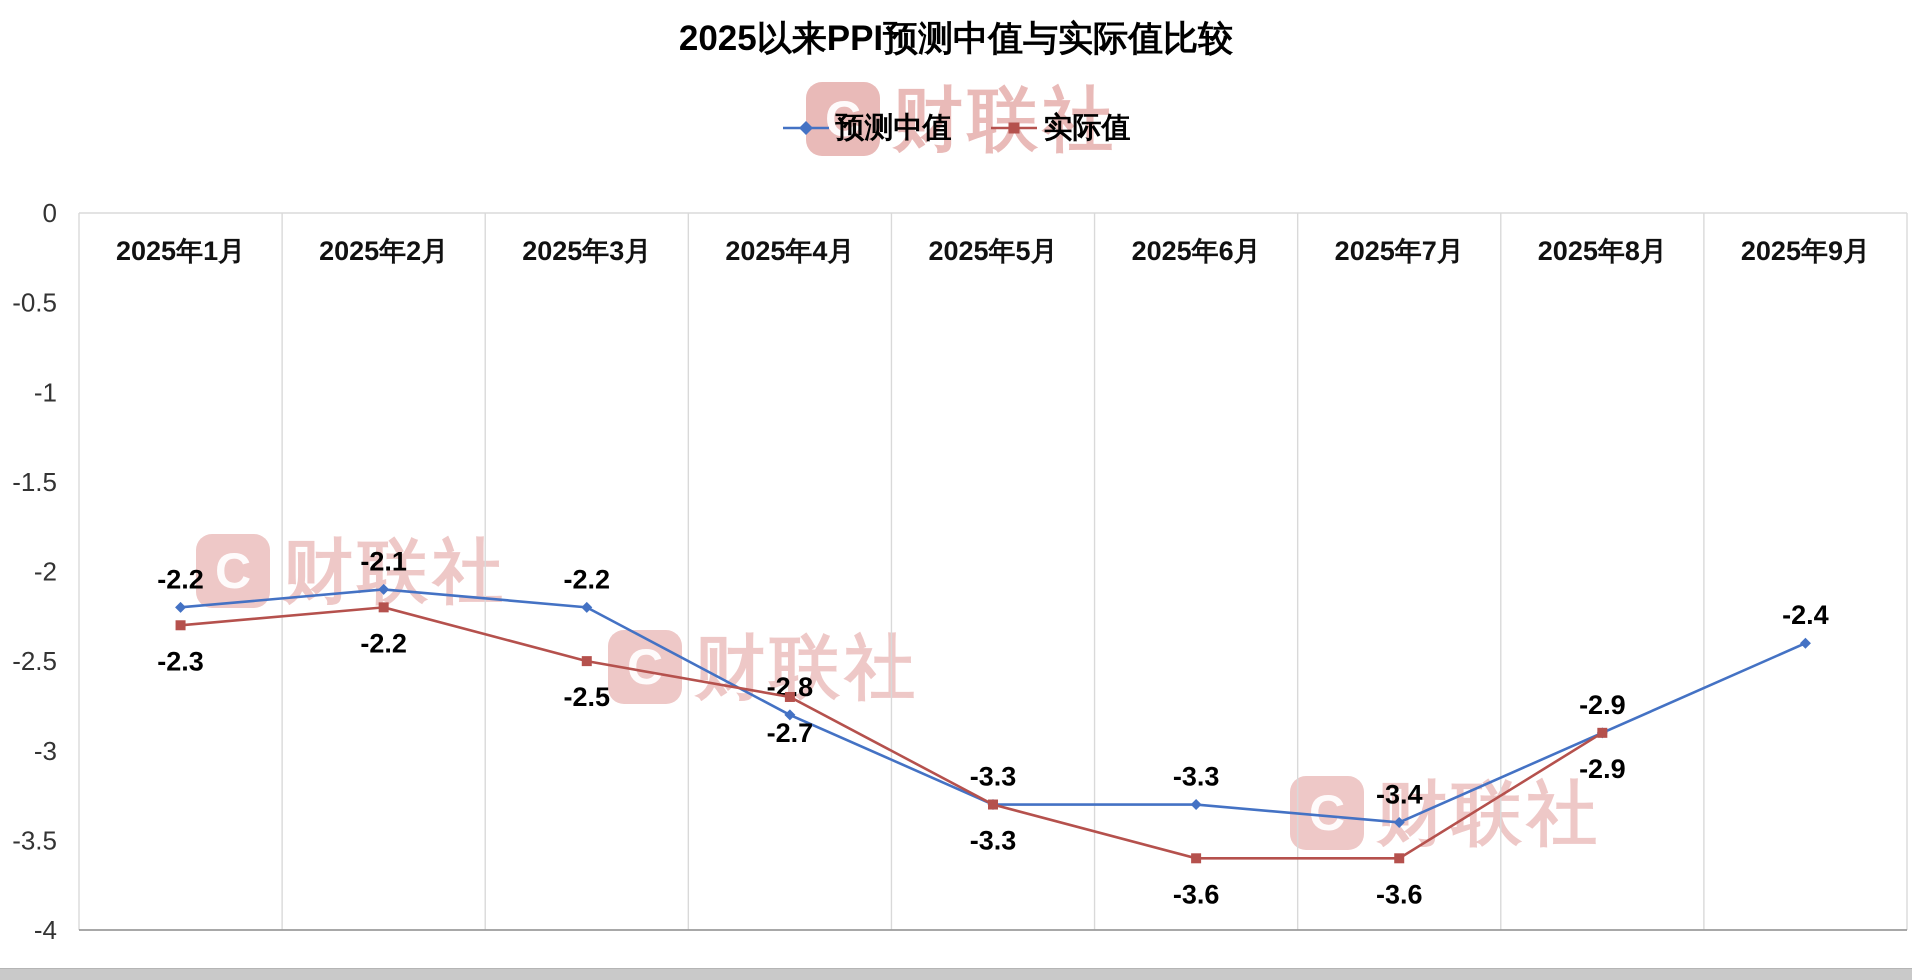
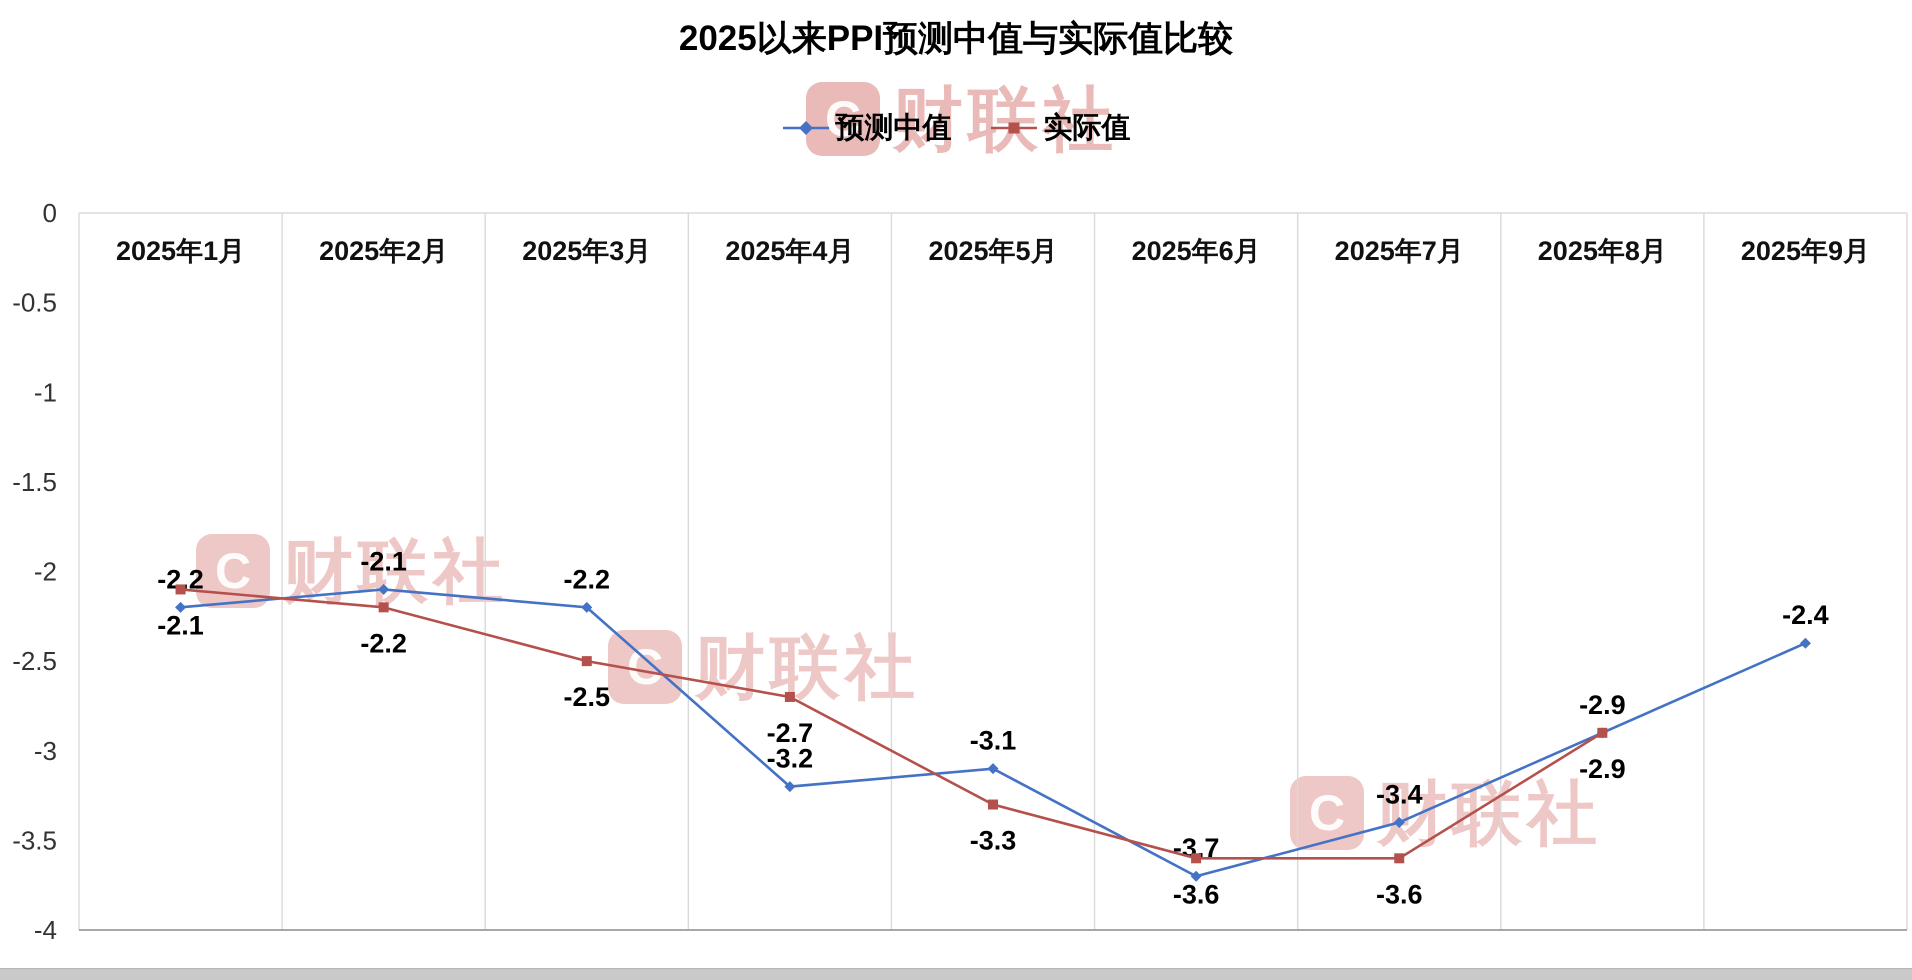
实际值/2025年1月: -2.3 -> -2.1
预测中值/2025年4月: -2.8 -> -3.2
预测中值/2025年5月: -3.3 -> -3.1
预测中值/2025年6月: -3.3 -> -3.7
